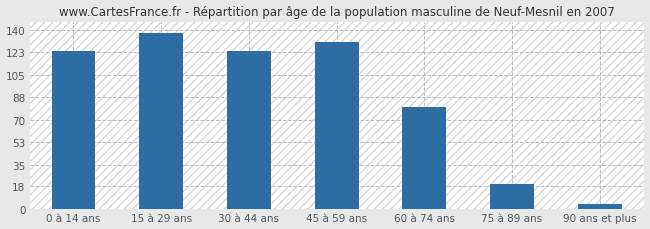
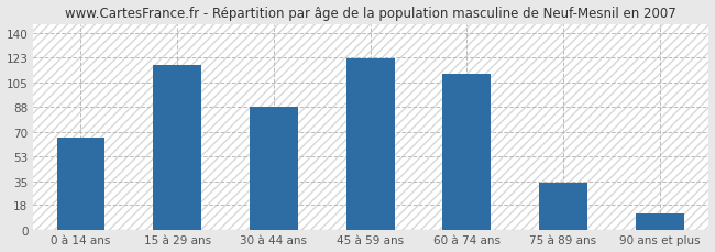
0 à 14 ans: 124 -> 66
15 à 29 ans: 138 -> 118
30 à 44 ans: 124 -> 88
45 à 59 ans: 131 -> 122
60 à 74 ans: 80 -> 111
75 à 89 ans: 20 -> 34
90 ans et plus: 4 -> 12
